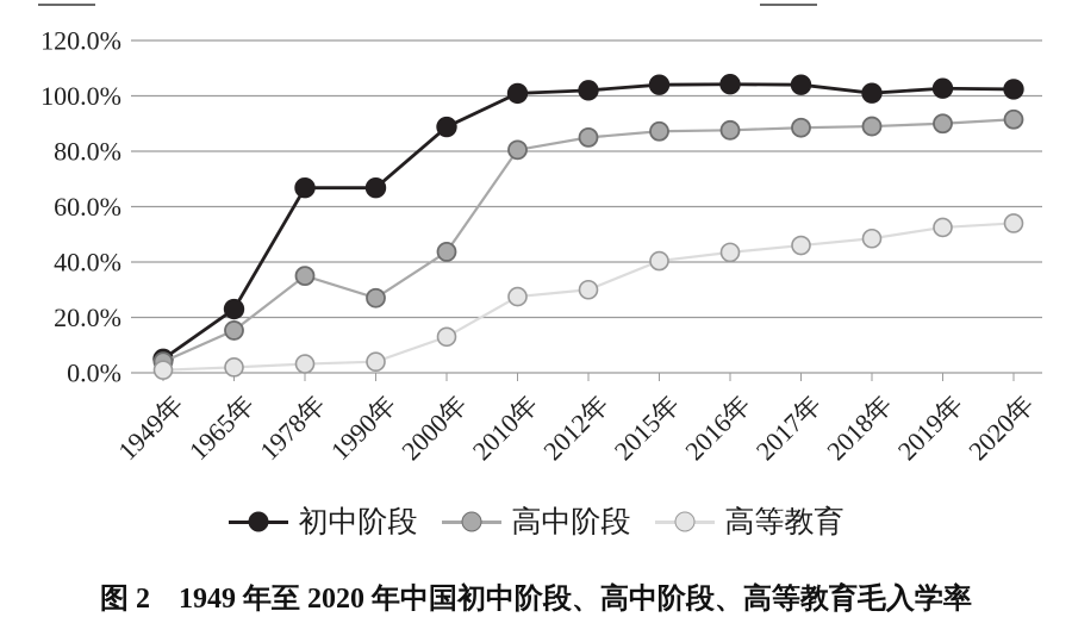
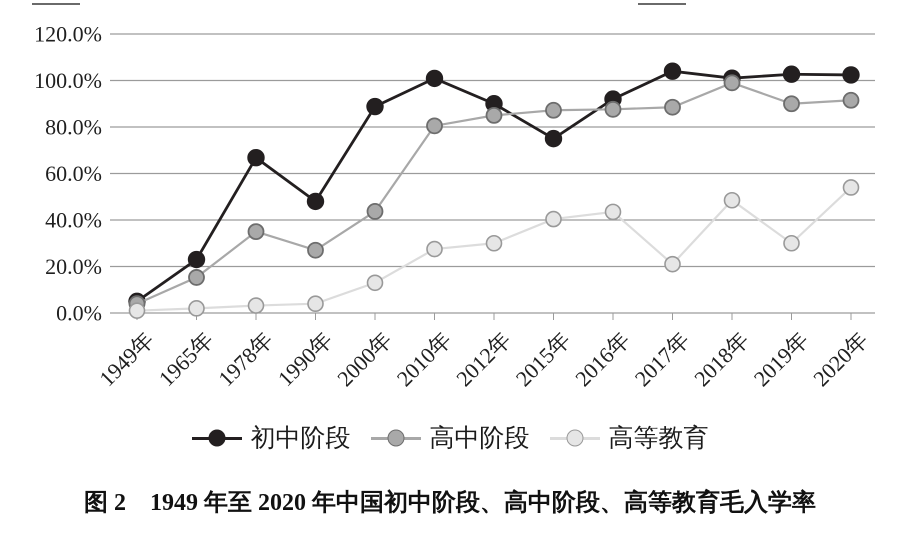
初中阶段/1990年: 67% -> 48%
初中阶段/2012年: 102% -> 90%
初中阶段/2015年: 104% -> 75%
初中阶段/2016年: 104% -> 92%
高等教育/2017年: 46% -> 21%
高中阶段/2018年: 89% -> 99%
高等教育/2019年: 52% -> 30%
